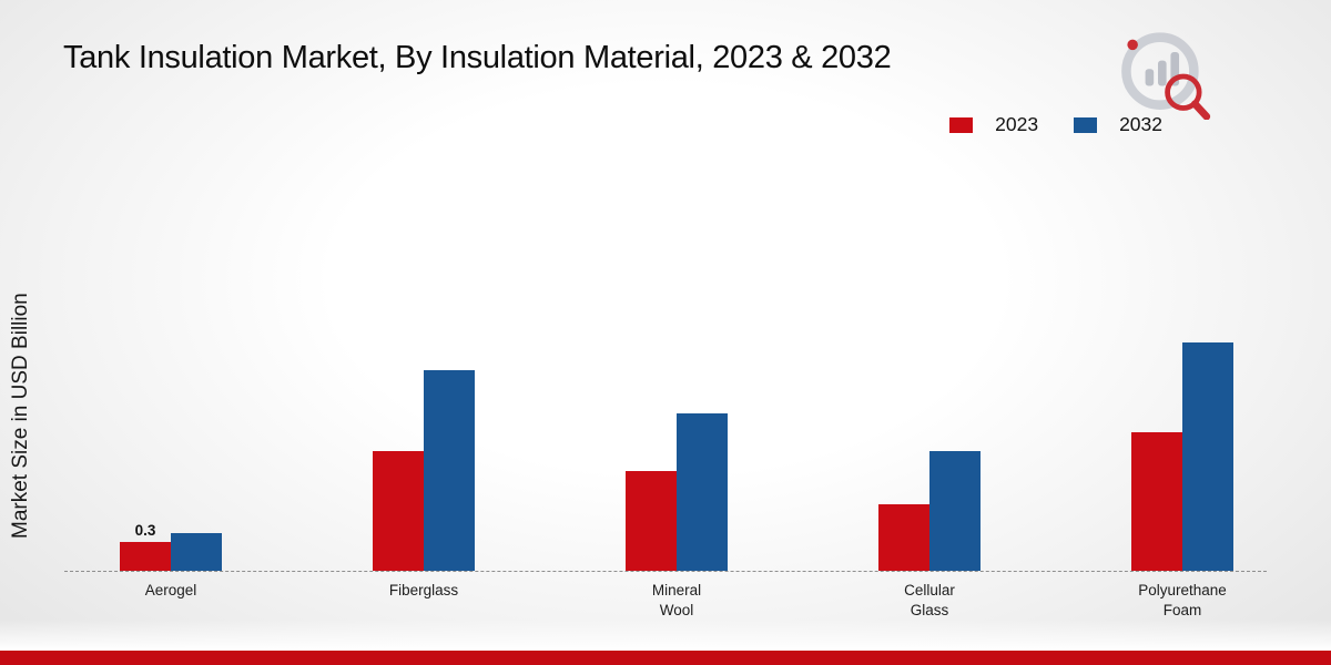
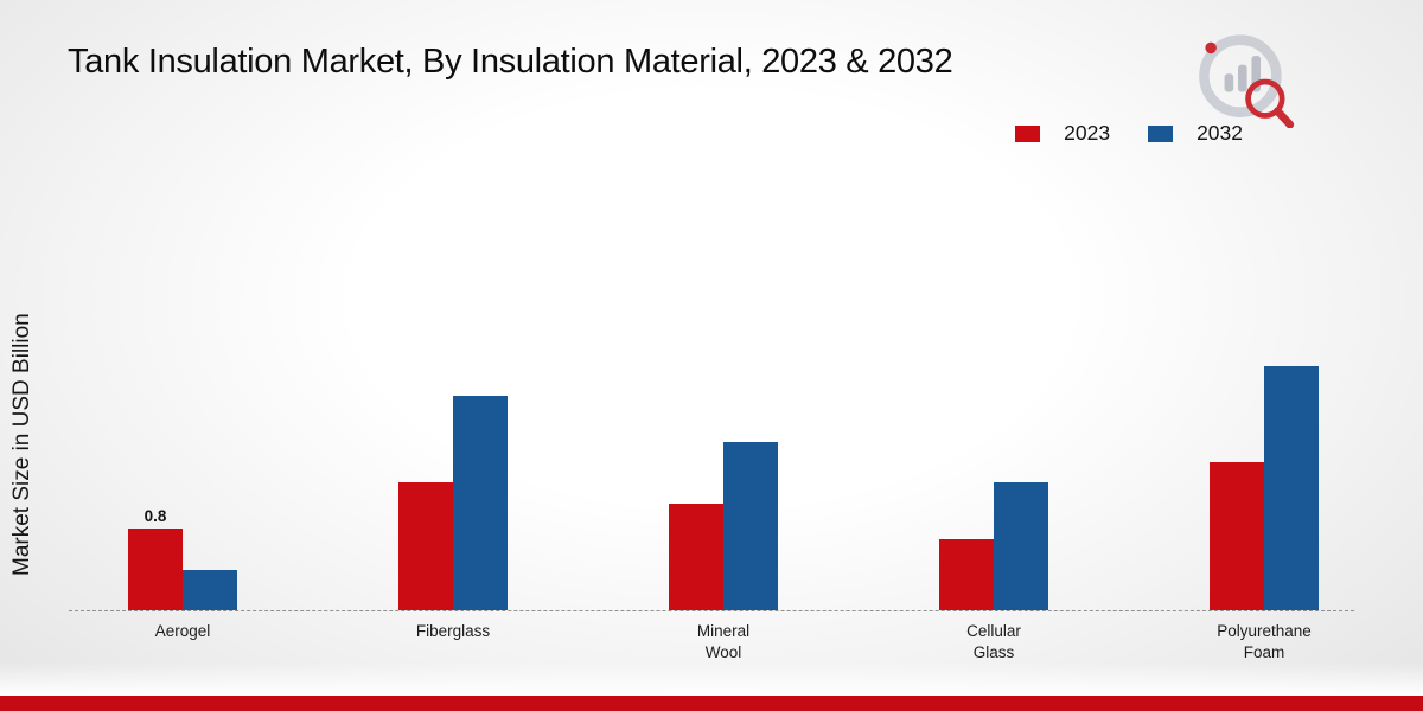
2023/Aerogel: 0.3 -> 0.8
